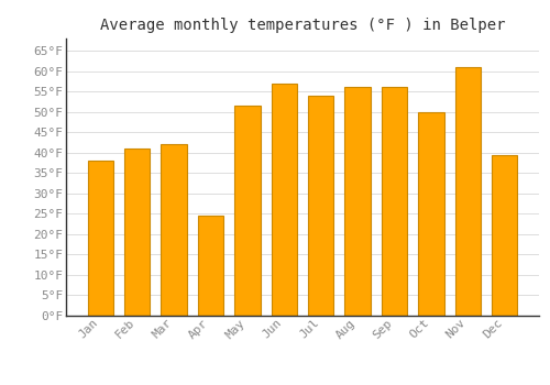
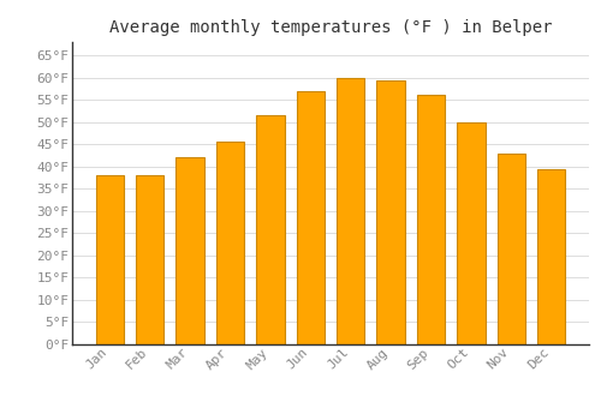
Feb: 41.0°F -> 38.0°F
Apr: 24.5°F -> 45.5°F
Jul: 54.0°F -> 60.0°F
Aug: 56.0°F -> 59.5°F
Nov: 61.0°F -> 43.0°F
